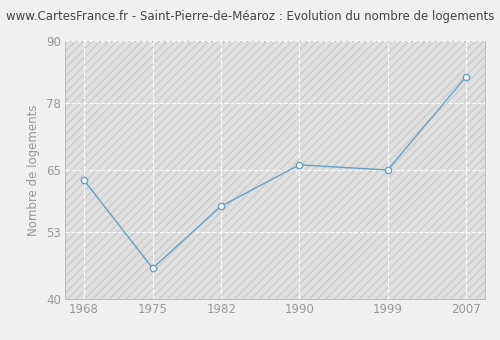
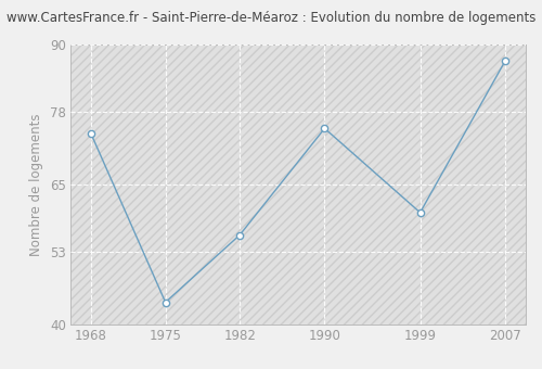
1968: 63 -> 74
1975: 46 -> 44
1982: 58 -> 56
1990: 66 -> 75
1999: 65 -> 60
2007: 83 -> 87
